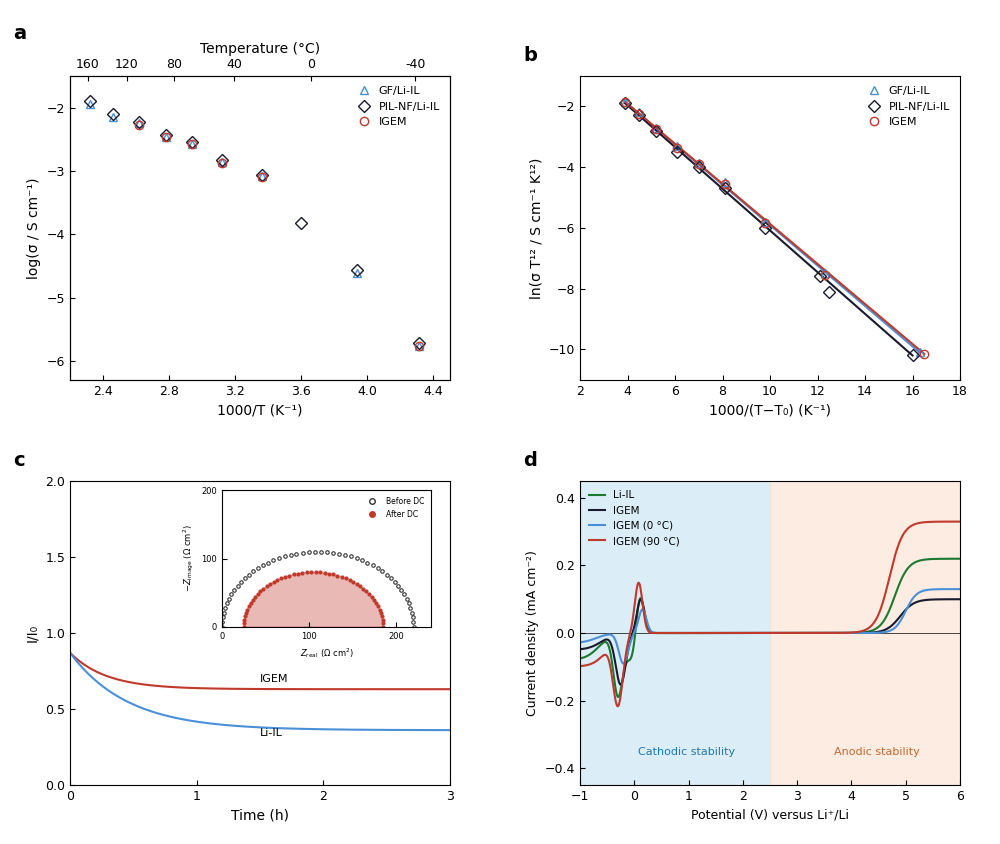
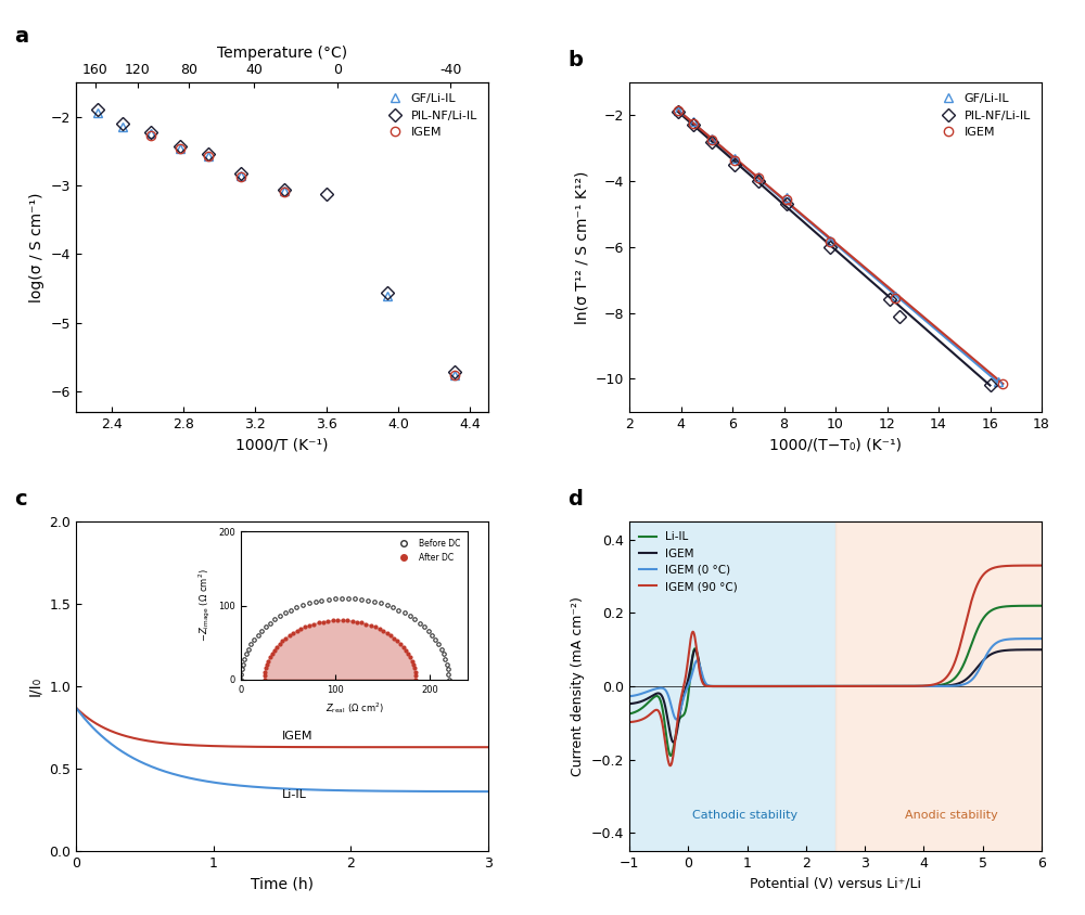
PIL-NF/Li-IL/3.6: -3.82 -> -3.12
